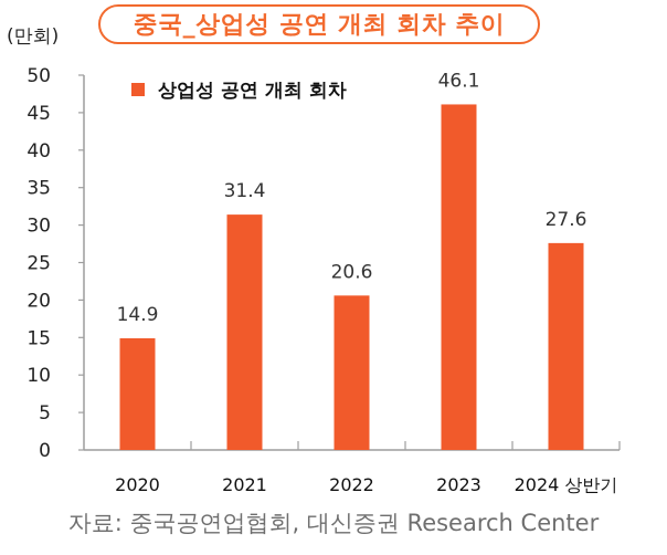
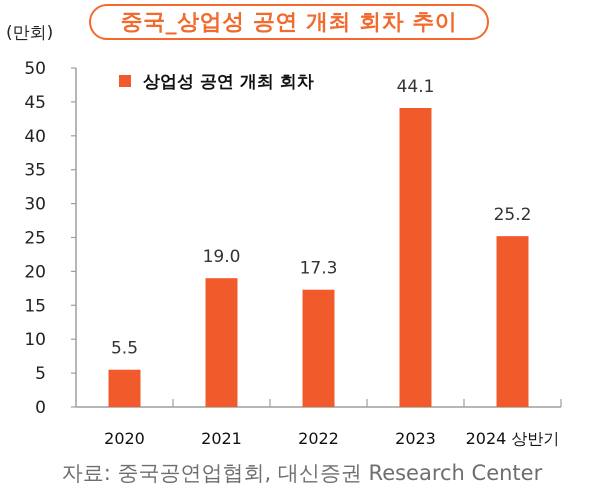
2020: 14.9 -> 5.5
2021: 31.4 -> 19.0
2022: 20.6 -> 17.3
2023: 46.1 -> 44.1
2024 상반기: 27.6 -> 25.2
